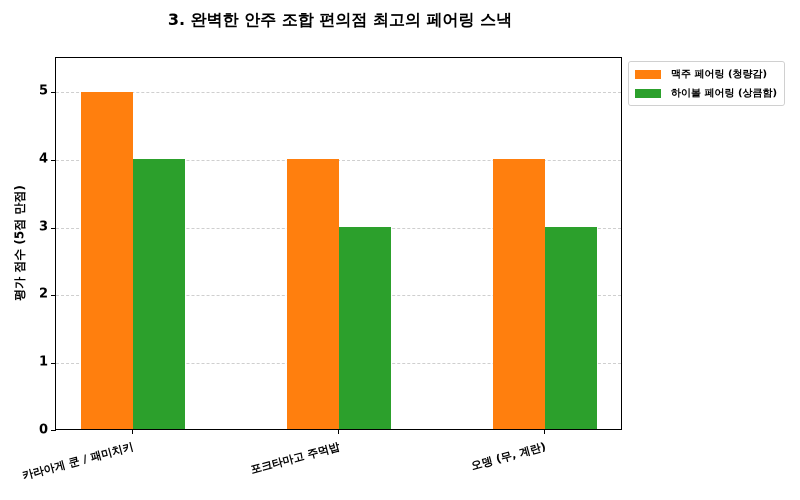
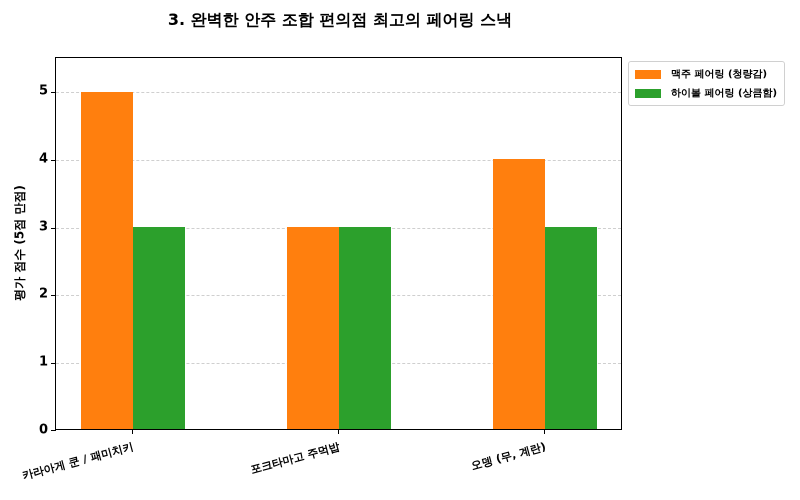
하이볼 페어링 (상큼함)/카라아게 쿤 / 패미치키: 4 -> 3
맥주 페어링 (청량감)/포크타마고 주먹밥: 4 -> 3
